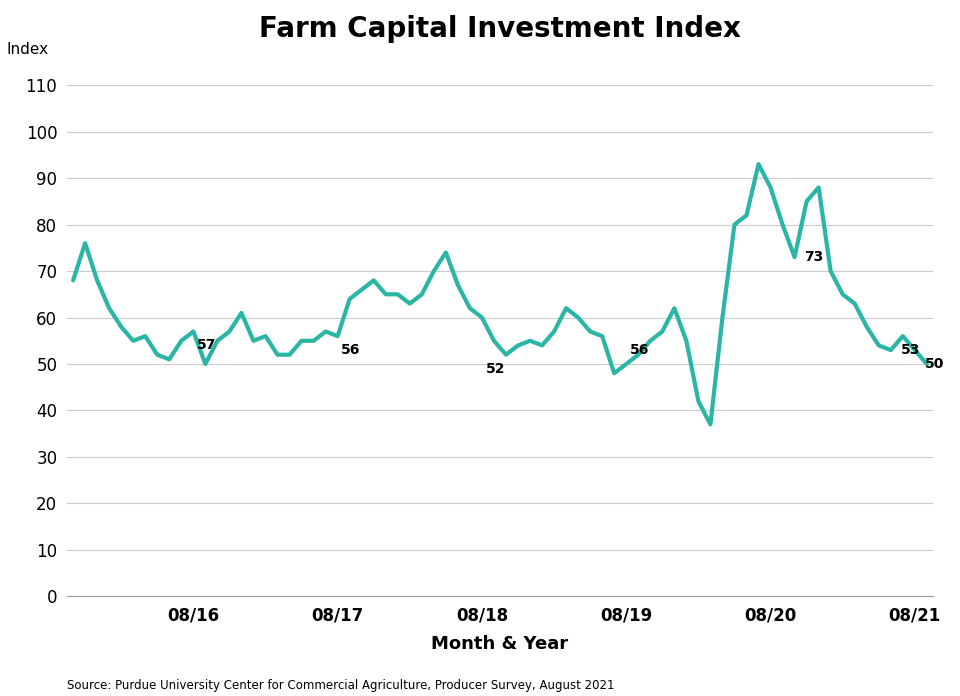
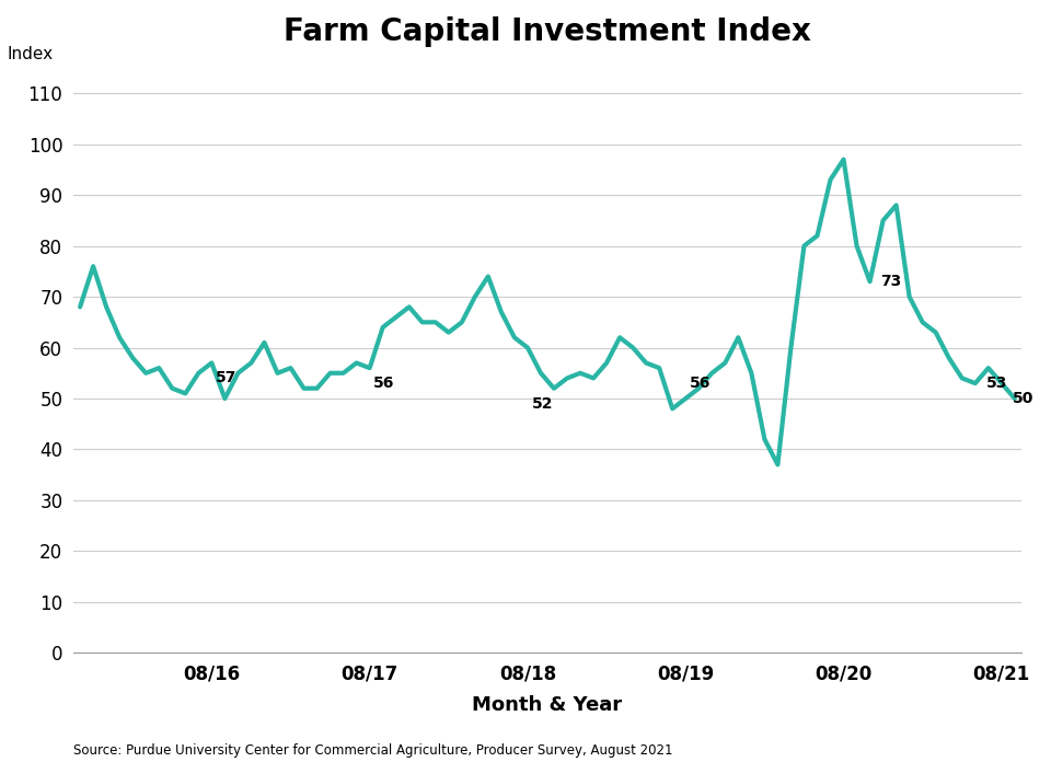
08/20: 88 -> 97
